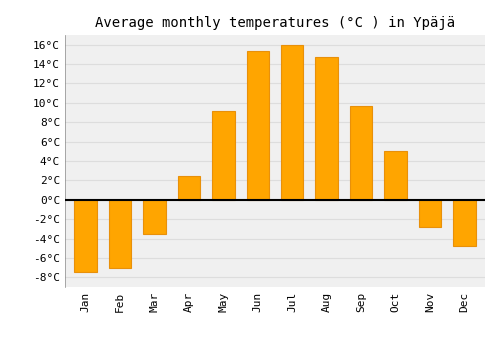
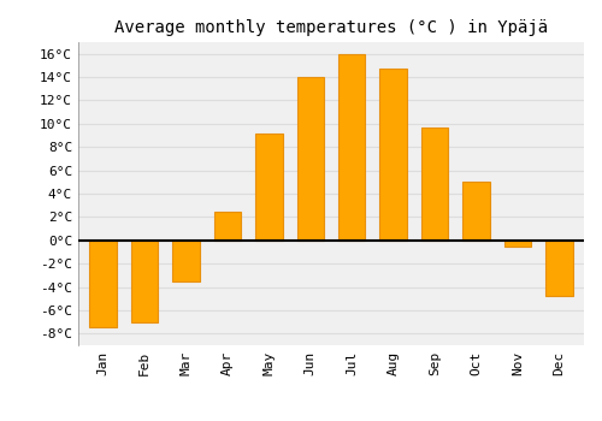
Jun: 15.4°C -> 14.0°C
Nov: -2.8°C -> -0.5°C
